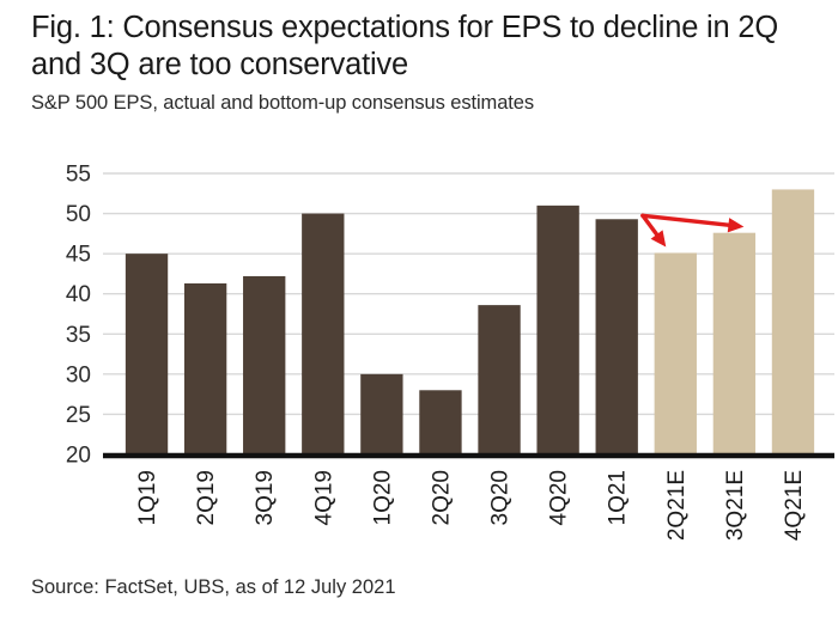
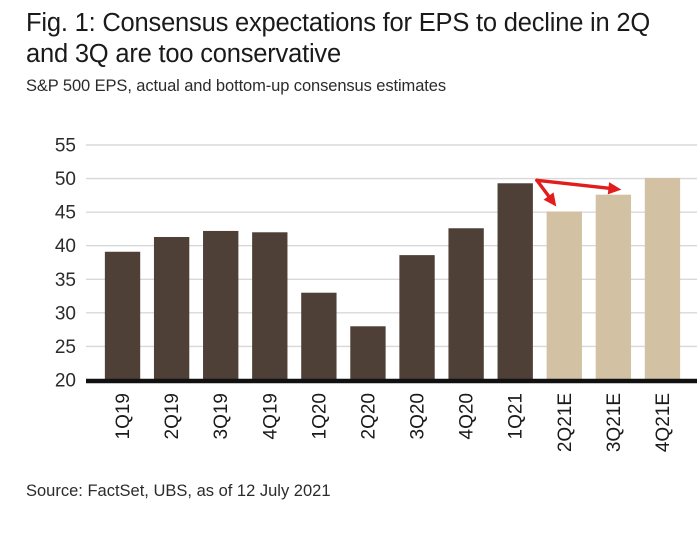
1Q19: 45 -> 39
4Q19: 50 -> 42
1Q20: 30 -> 33
4Q20: 51 -> 43
4Q21E: 53 -> 50
